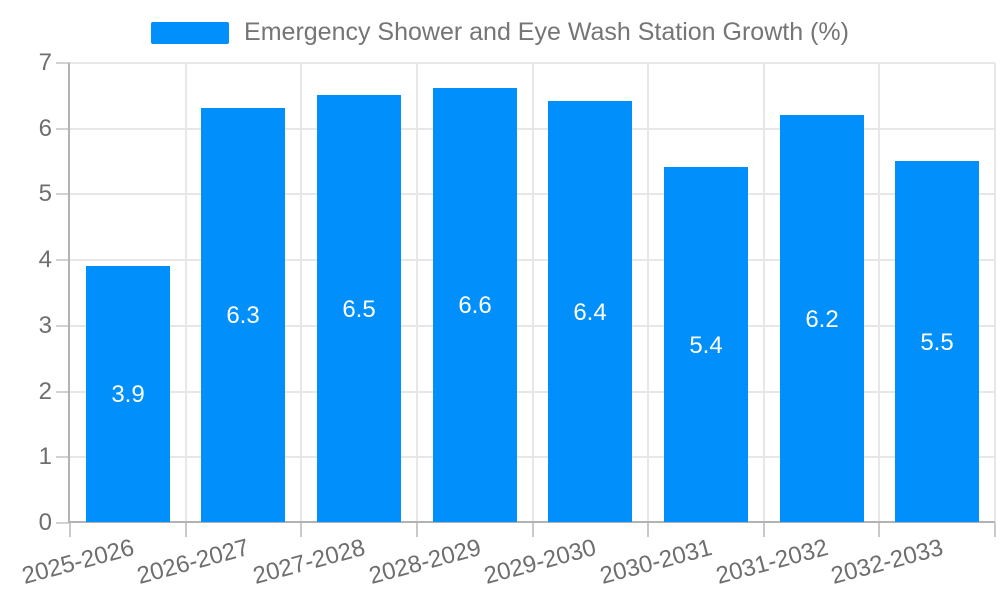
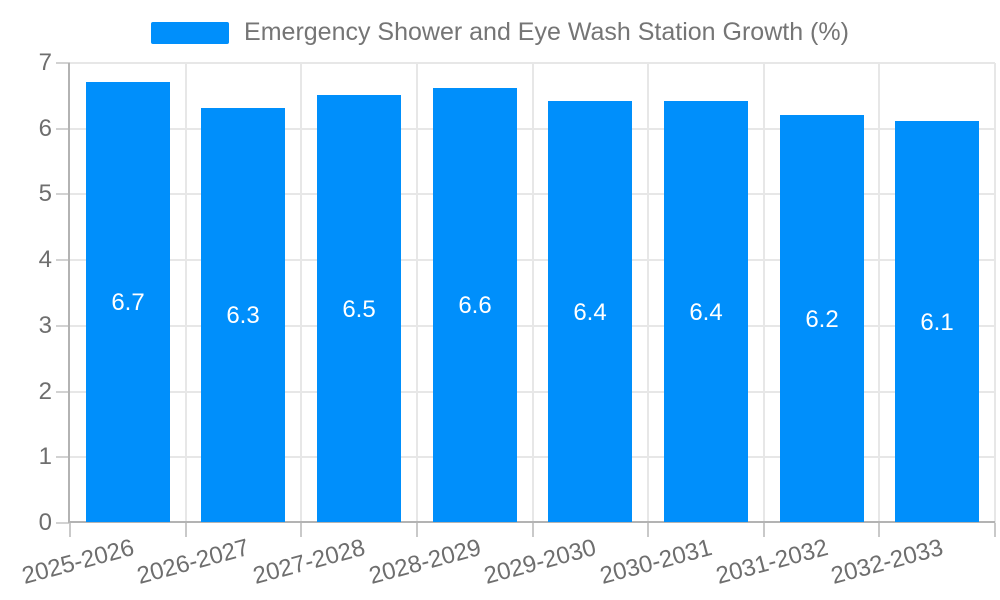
2025-2026: 3.9 -> 6.7
2030-2031: 5.4 -> 6.4
2032-2033: 5.5 -> 6.1
